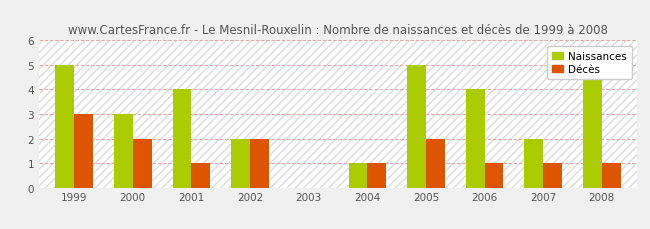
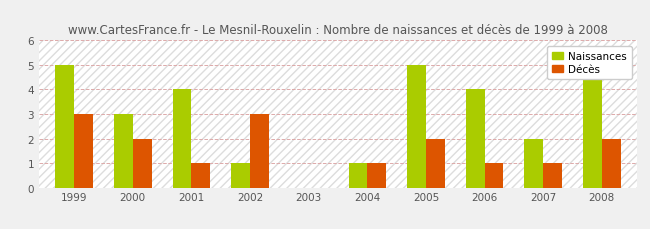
Naissances/2002: 2 -> 1
Décès/2002: 2 -> 3
Décès/2008: 1 -> 2
